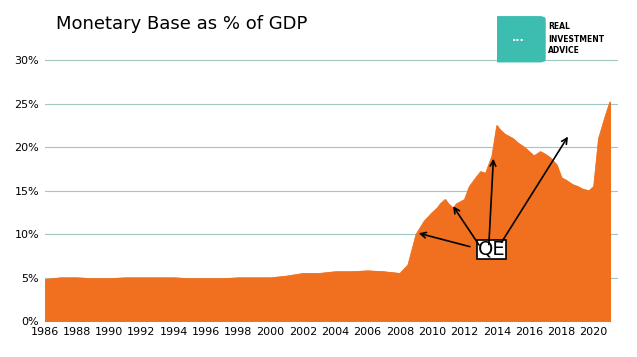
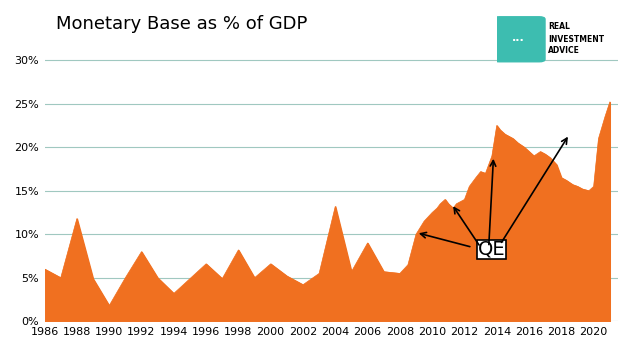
1986: 4.8% -> 6.0%
1988: 5.0% -> 11.8%
1990: 4.9% -> 1.8%
1992: 5.0% -> 8.0%
1994: 5.0% -> 3.2%
1996: 4.9% -> 6.6%
1998: 5.0% -> 8.2%
2000: 5.0% -> 6.6%
2002: 5.5% -> 4.2%
2004: 5.7% -> 13.2%
2006: 5.8% -> 9.0%
